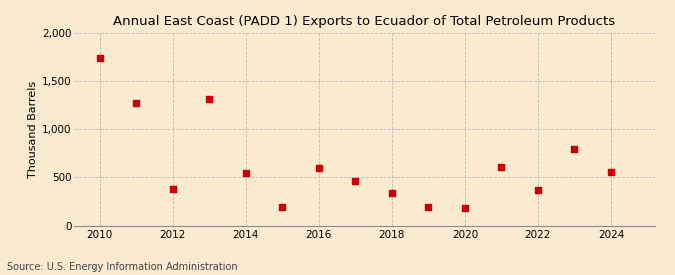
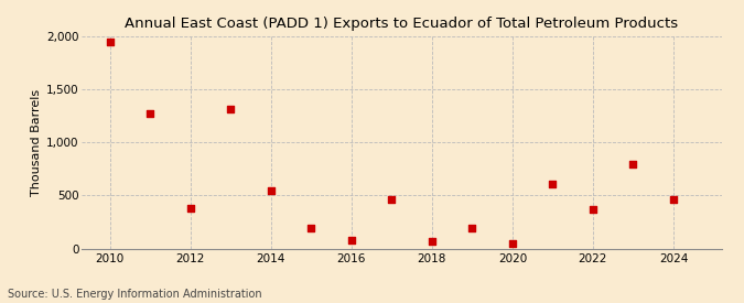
2010: 1,740 -> 1,950
2016: 600 -> 80
2018: 340 -> 70
2020: 180 -> 50
2024: 560 -> 460
